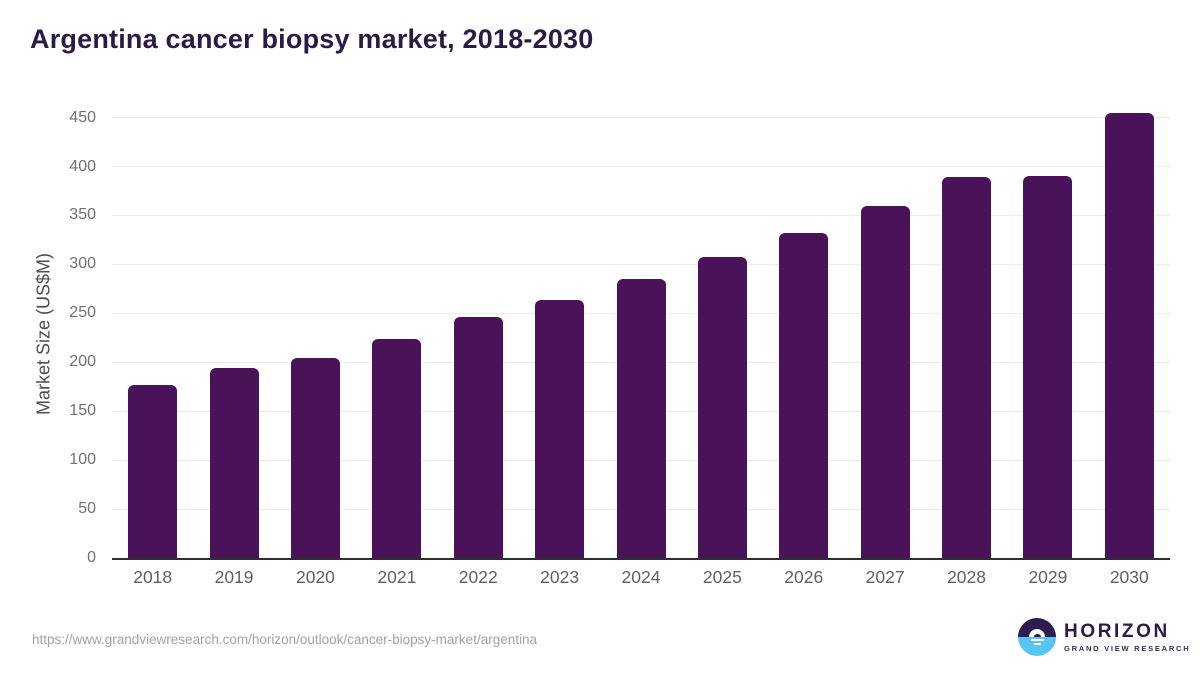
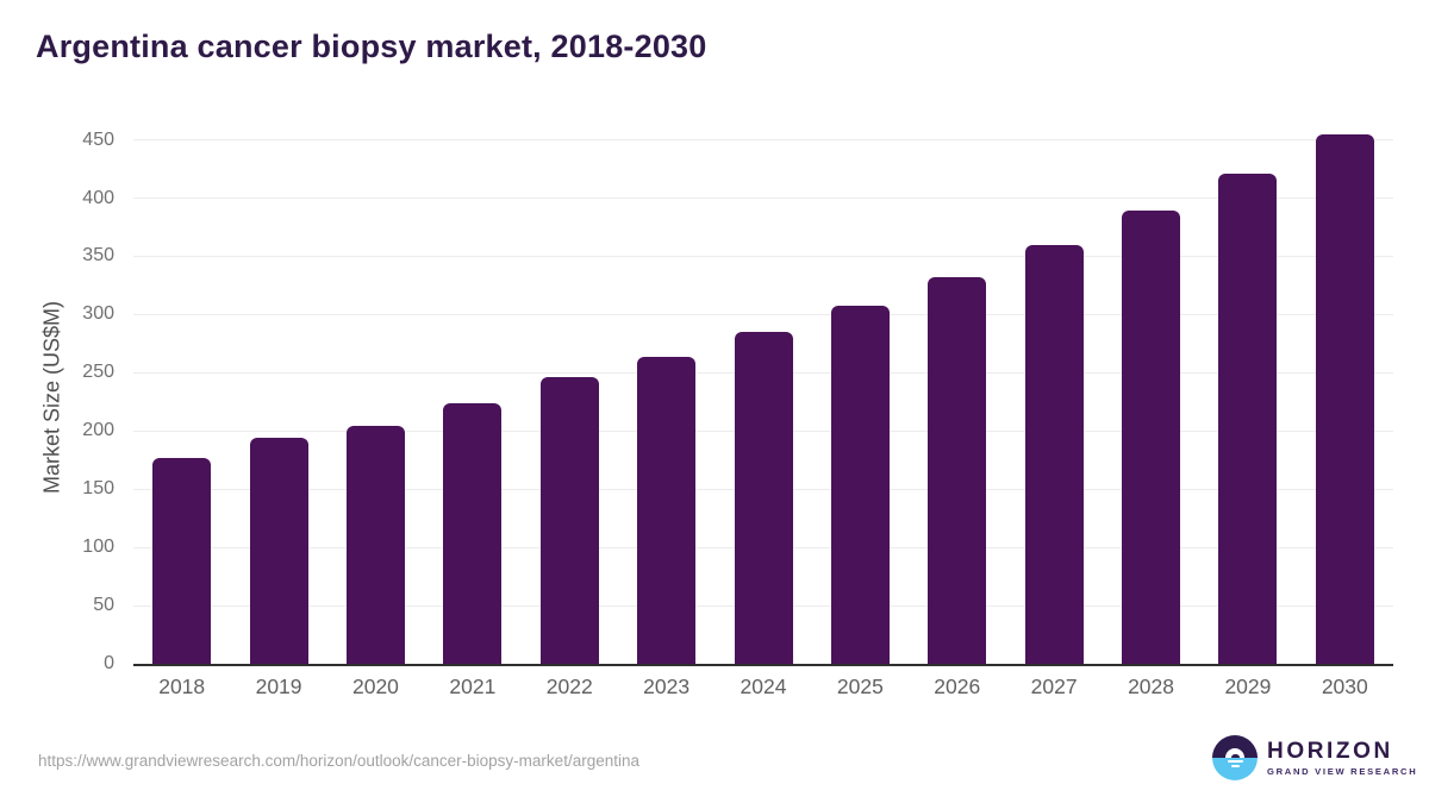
2029: 390 -> 420
